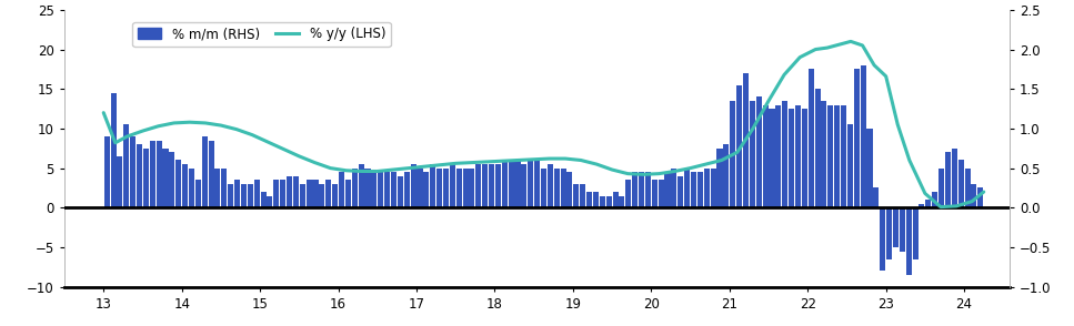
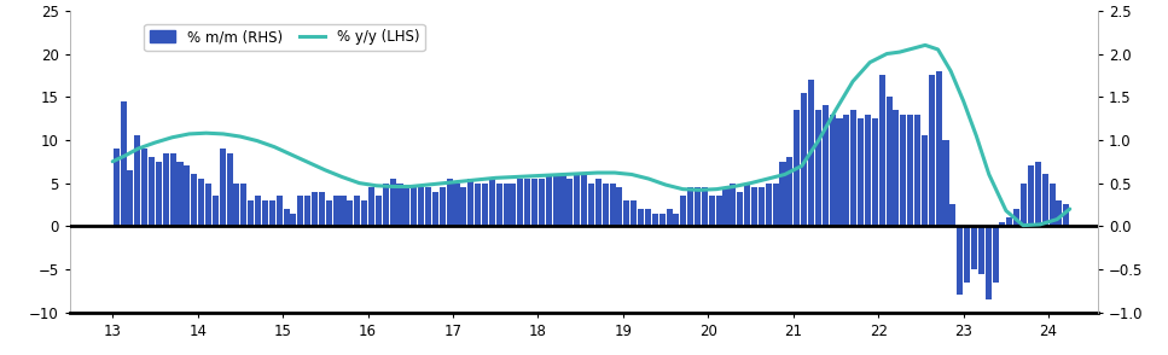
% y/y (LHS)/13: 1.20 -> 0.75
% y/y (LHS)/23: 1.66 -> 1.45
